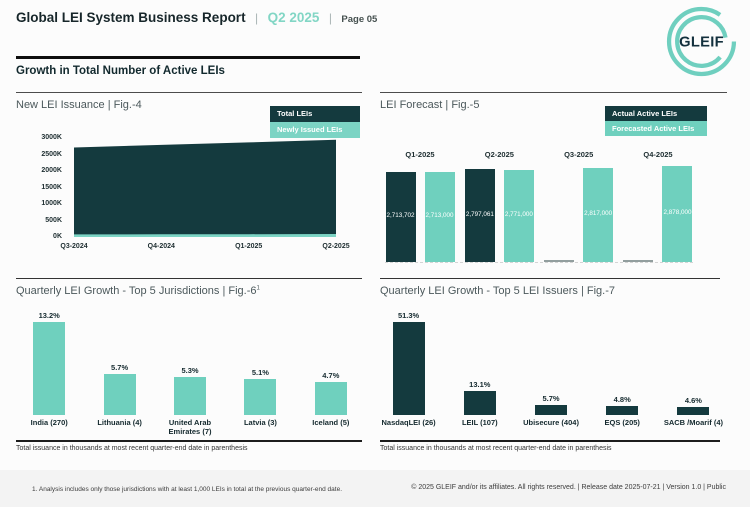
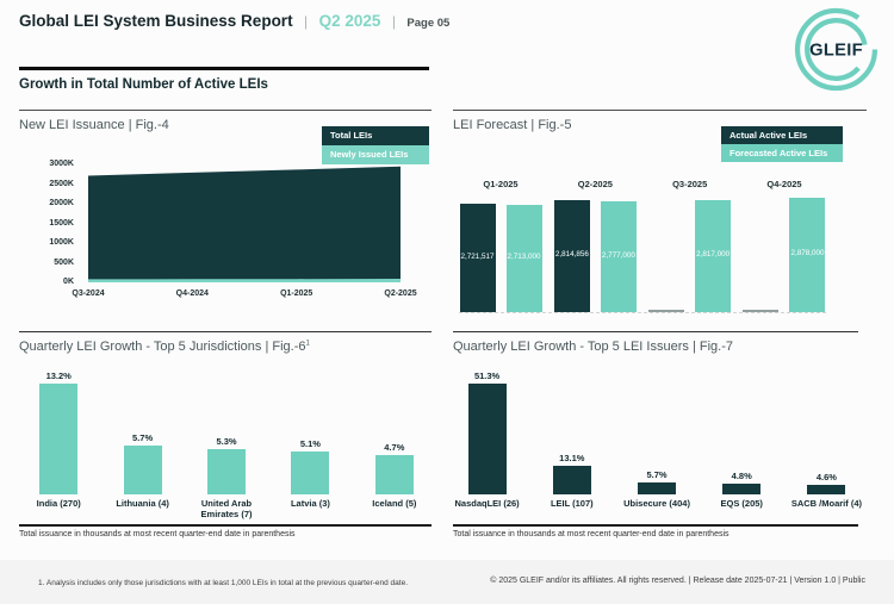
LEI Forecast/Actual Active LEIs/Q1-2025: 2,713,702 -> 2,721,517
LEI Forecast/Actual Active LEIs/Q2-2025: 2,797,061 -> 2,814,856
LEI Forecast/Forecasted Active LEIs/Q2-2025: 2,771,000 -> 2,777,000
